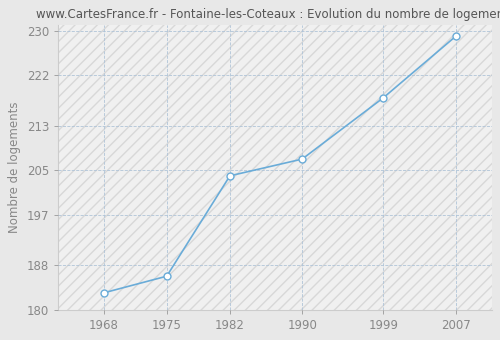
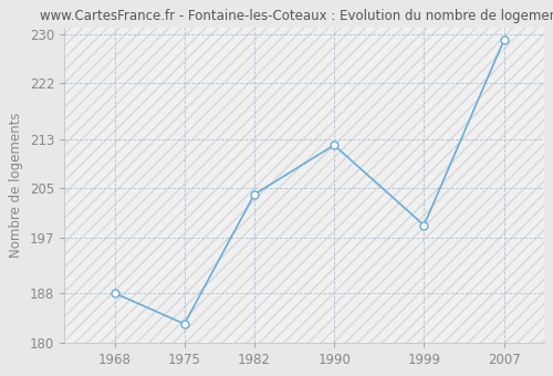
1968: 183 -> 188
1975: 186 -> 183
1990: 207 -> 212
1999: 218 -> 199
